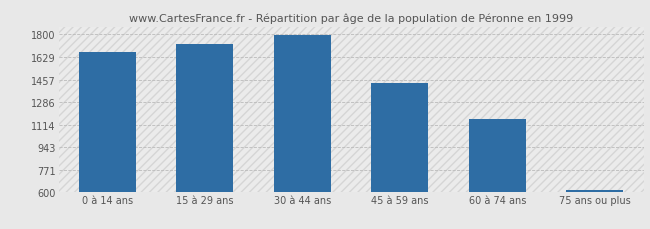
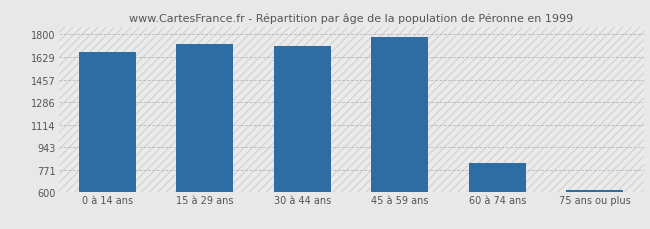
30 à 44 ans: 1790 -> 1710
45 à 59 ans: 1430 -> 1780
60 à 74 ans: 1160 -> 820
